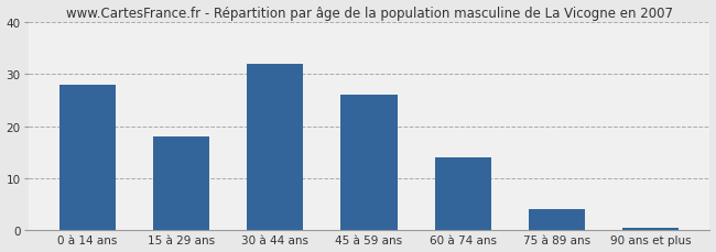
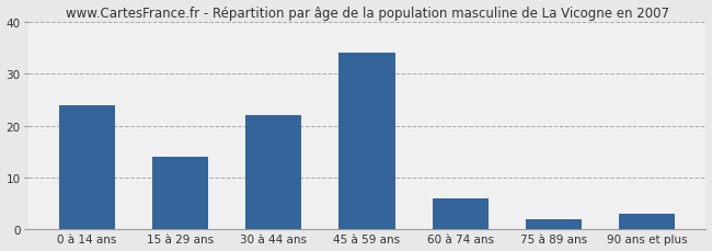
0 à 14 ans: 28.0 -> 24.0
15 à 29 ans: 18.0 -> 14.0
30 à 44 ans: 32.0 -> 22.0
45 à 59 ans: 26.0 -> 34.0
60 à 74 ans: 14.0 -> 6.0
75 à 89 ans: 4.0 -> 2.0
90 ans et plus: 0.4 -> 3.0
